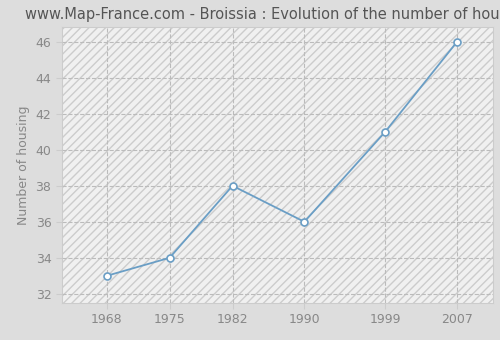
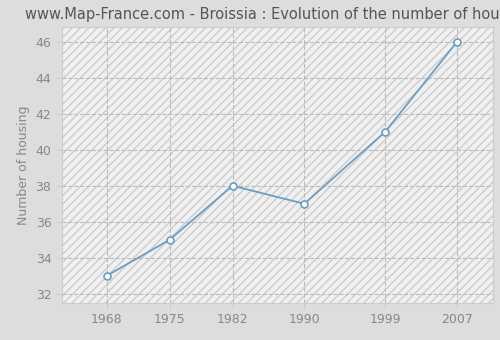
1975: 34 -> 35
1990: 36 -> 37
